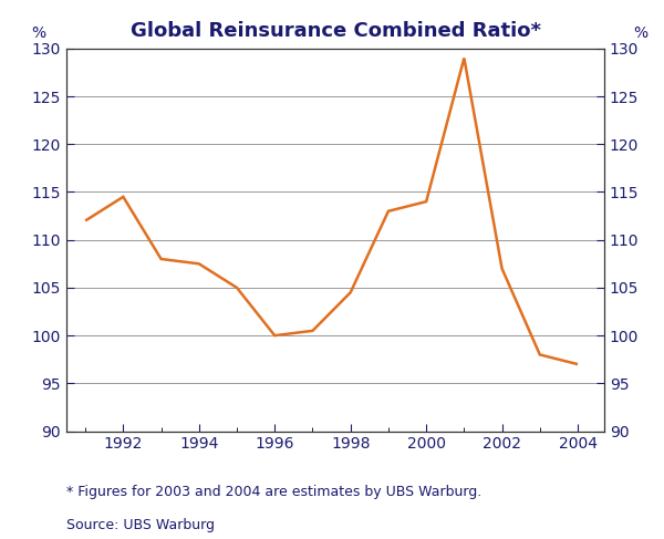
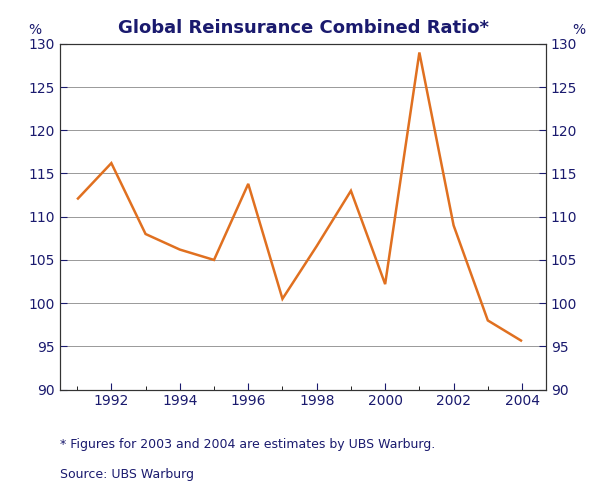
1992: 114.5 -> 116.2
1994: 107.5 -> 106.2
1996: 100.0 -> 113.8
1998: 104.5 -> 106.6
2000: 114.0 -> 102.2
2002: 107.0 -> 109.0
2004: 97.0 -> 95.6
